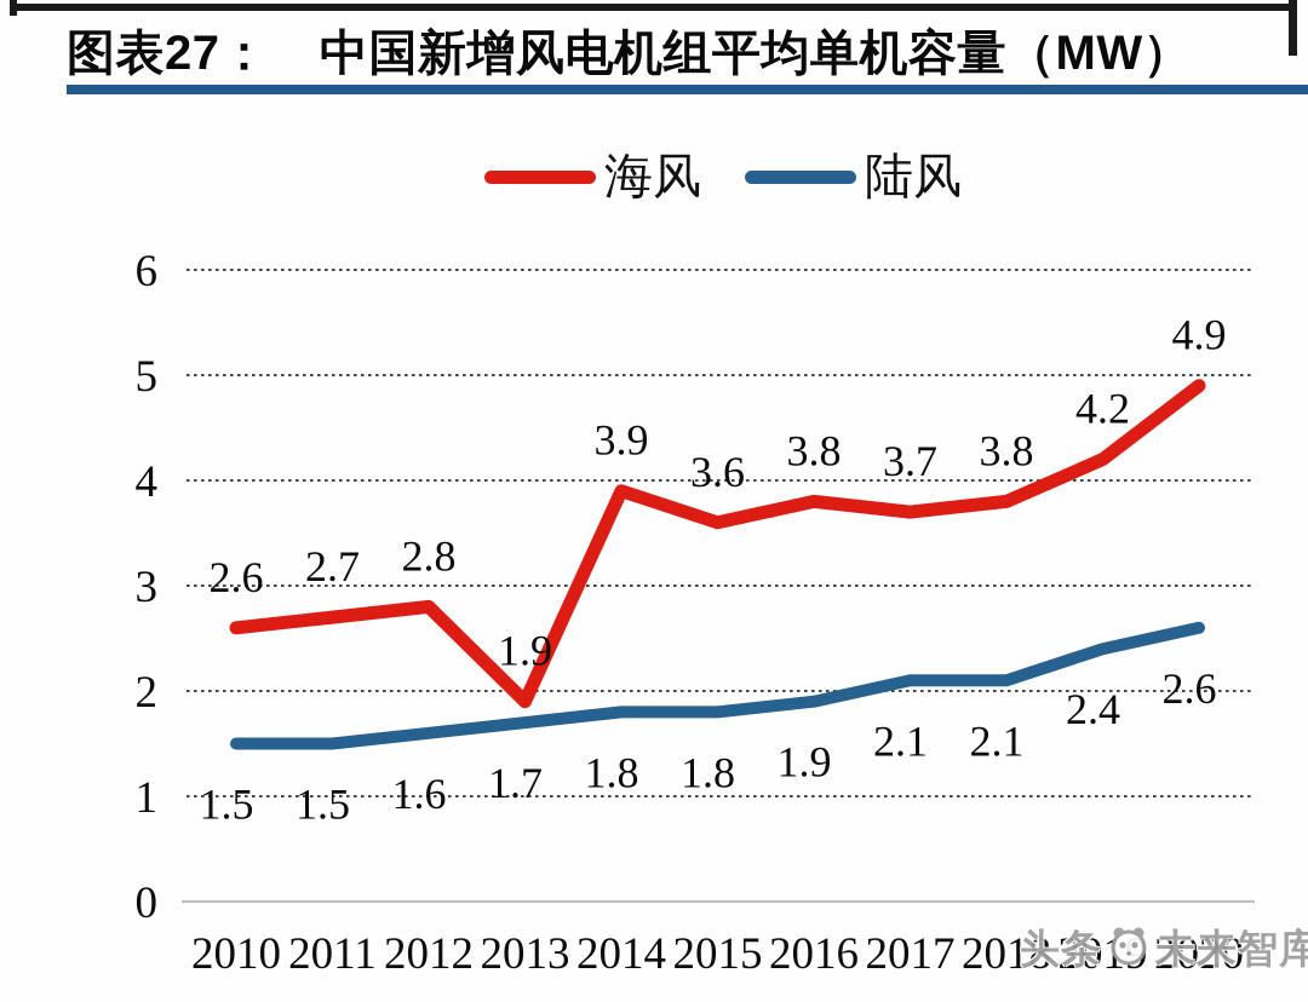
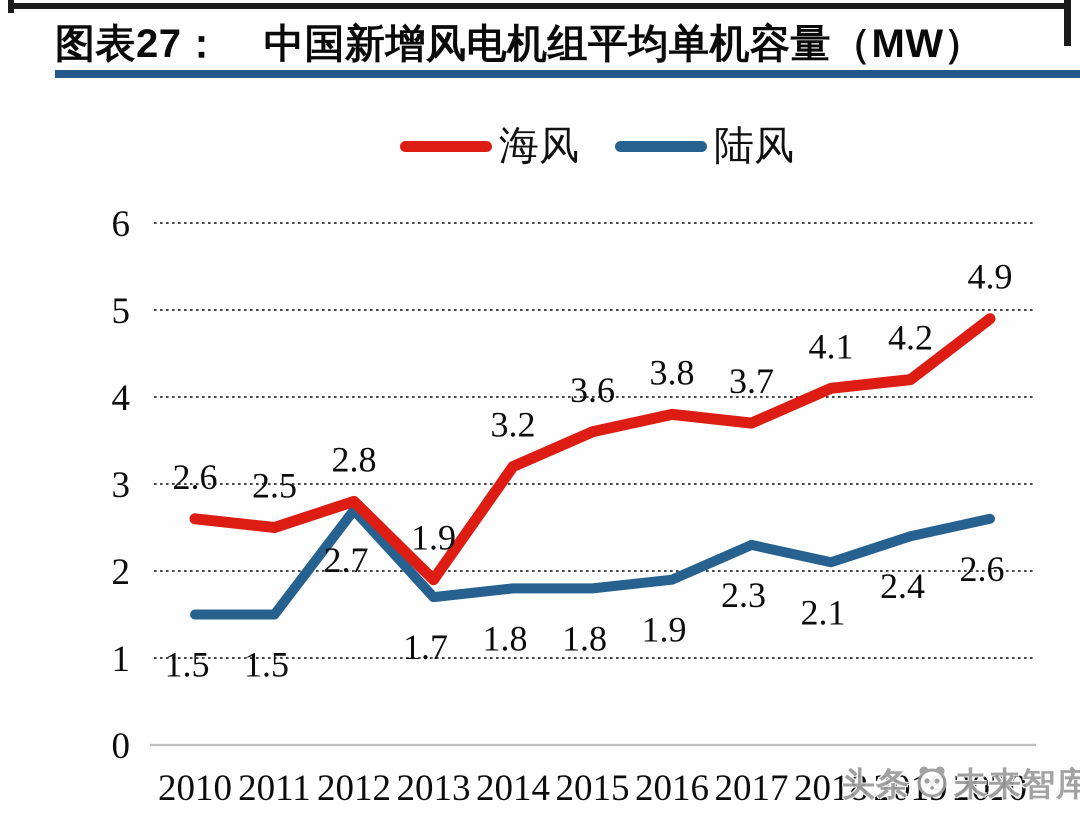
海风/2011: 2.7 -> 2.5
陆风/2012: 1.6 -> 2.7
海风/2014: 3.9 -> 3.2
陆风/2017: 2.1 -> 2.3
海风/2018: 3.8 -> 4.1
